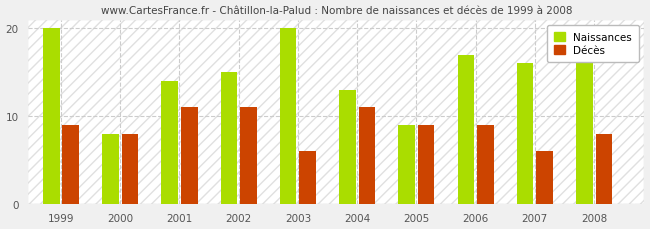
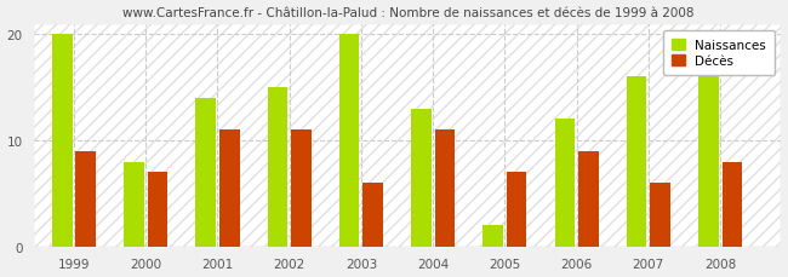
Décès/2000: 8 -> 7
Naissances/2005: 9 -> 2
Décès/2005: 9 -> 7
Naissances/2006: 17 -> 12
